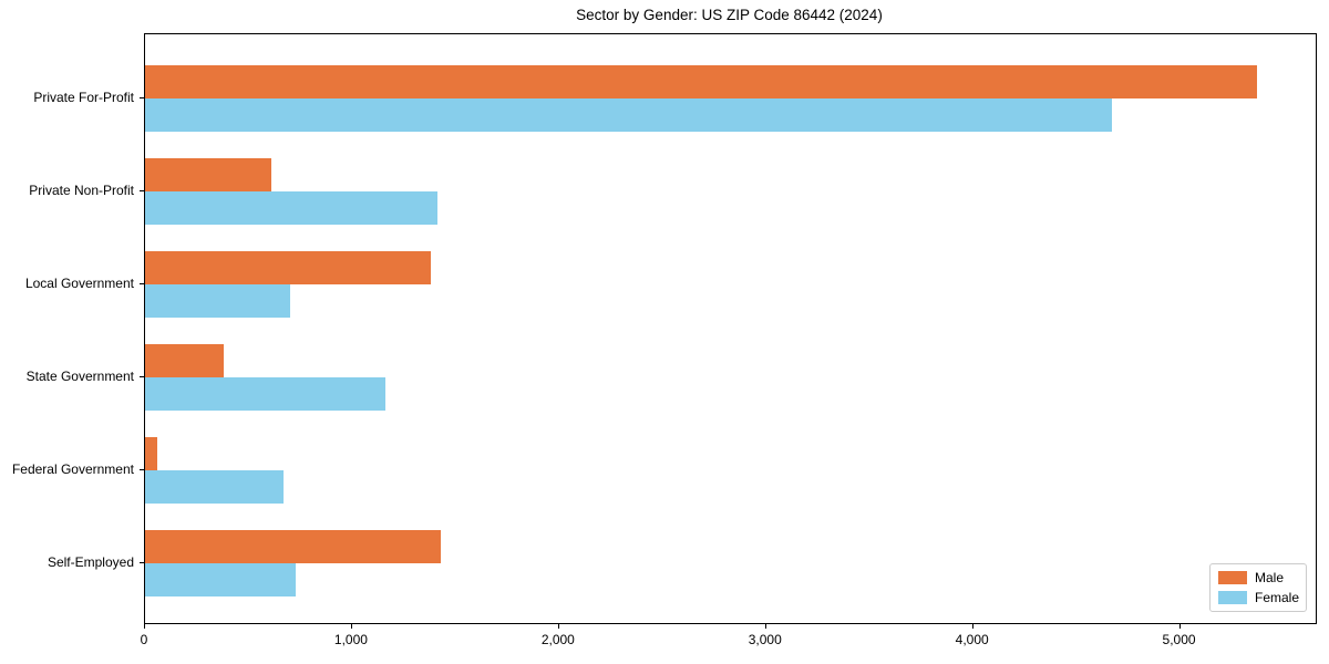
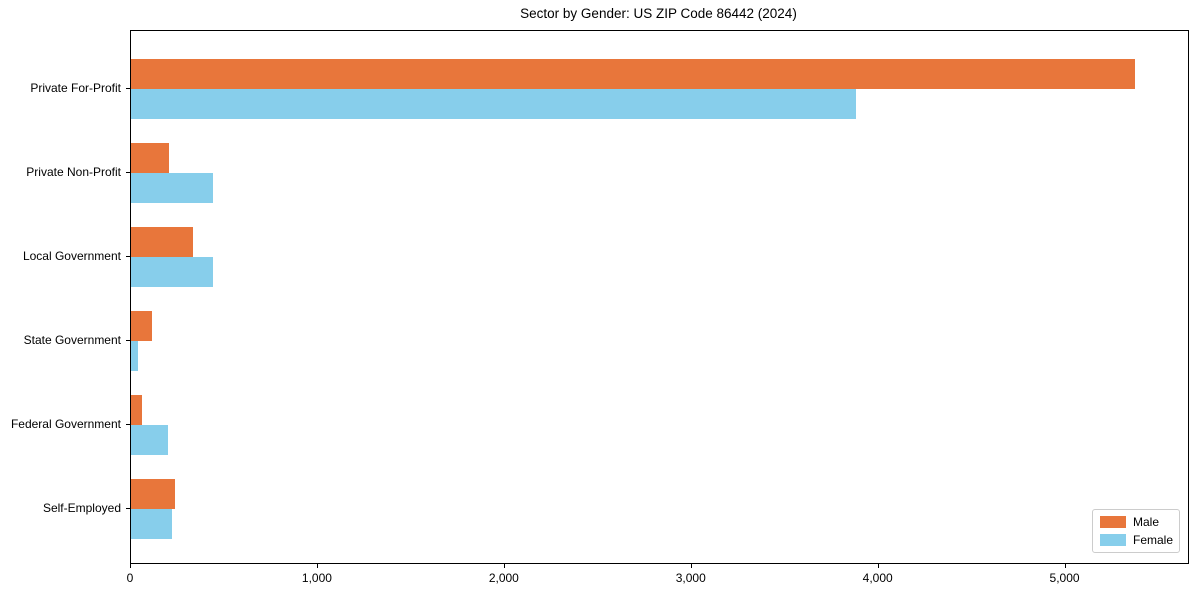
Female/Private For-Profit: 4670 -> 3880
Male/Private Non-Profit: 610 -> 200
Female/Private Non-Profit: 1410 -> 440
Male/Local Government: 1380 -> 330
Female/Local Government: 700 -> 440
Male/State Government: 380 -> 110
Female/State Government: 1160 -> 40
Female/Federal Government: 670 -> 200
Male/Self-Employed: 1430 -> 240
Female/Self-Employed: 730 -> 220
